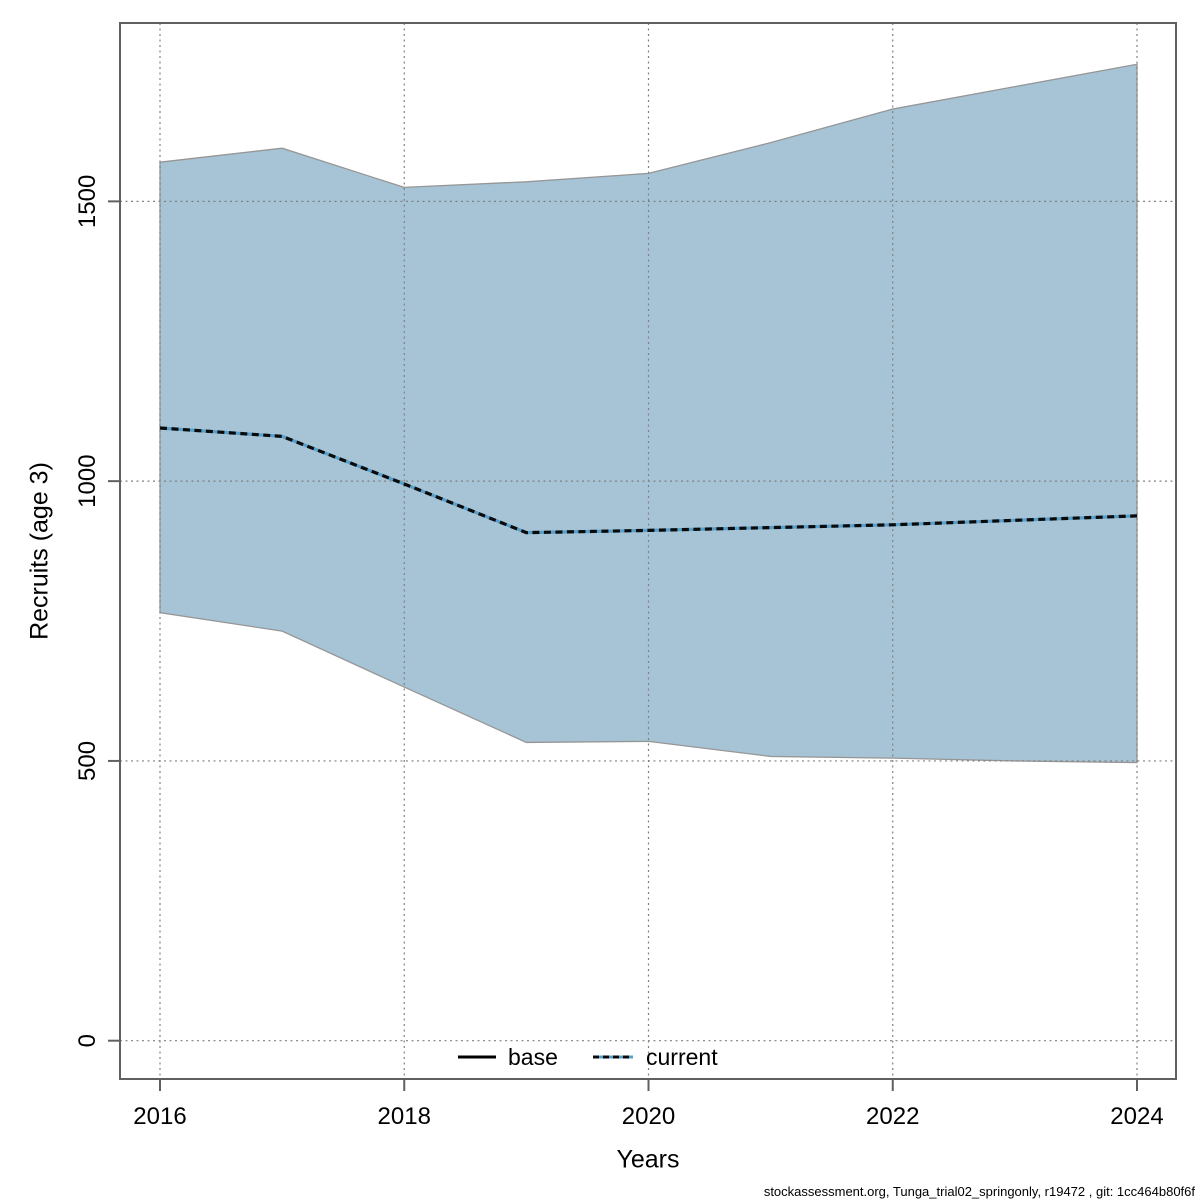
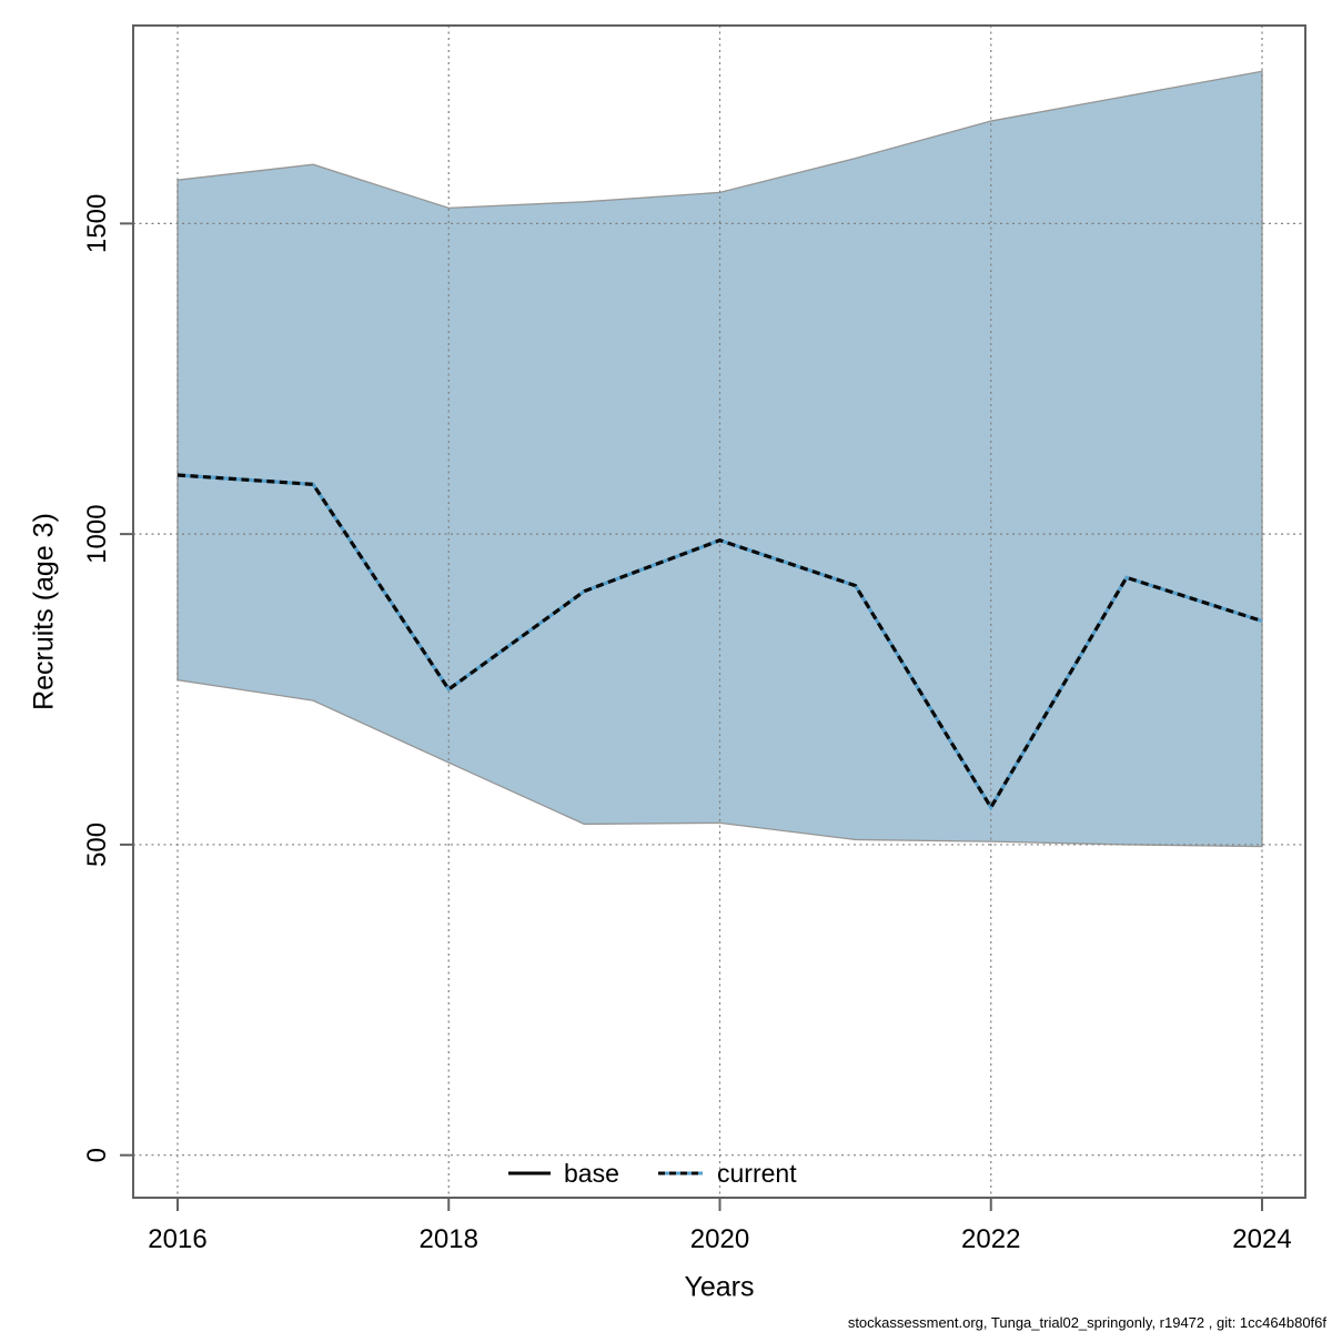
2018: 1000 -> 750
2020: 910 -> 990
2022: 920 -> 560
2024: 940 -> 860
